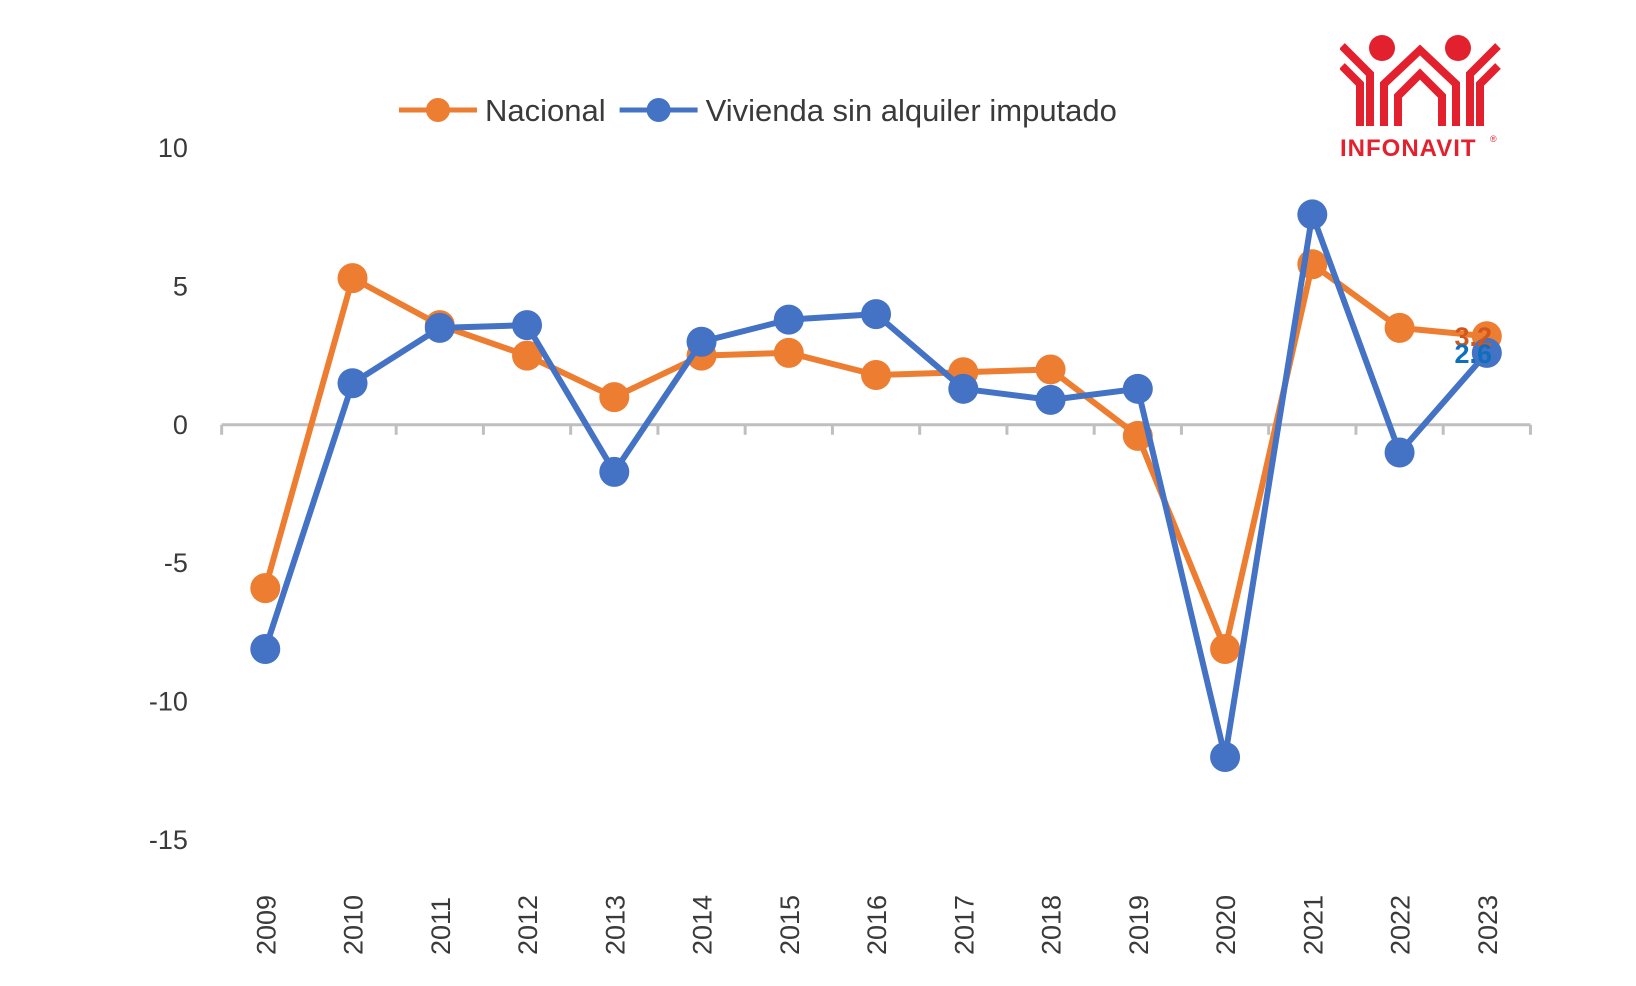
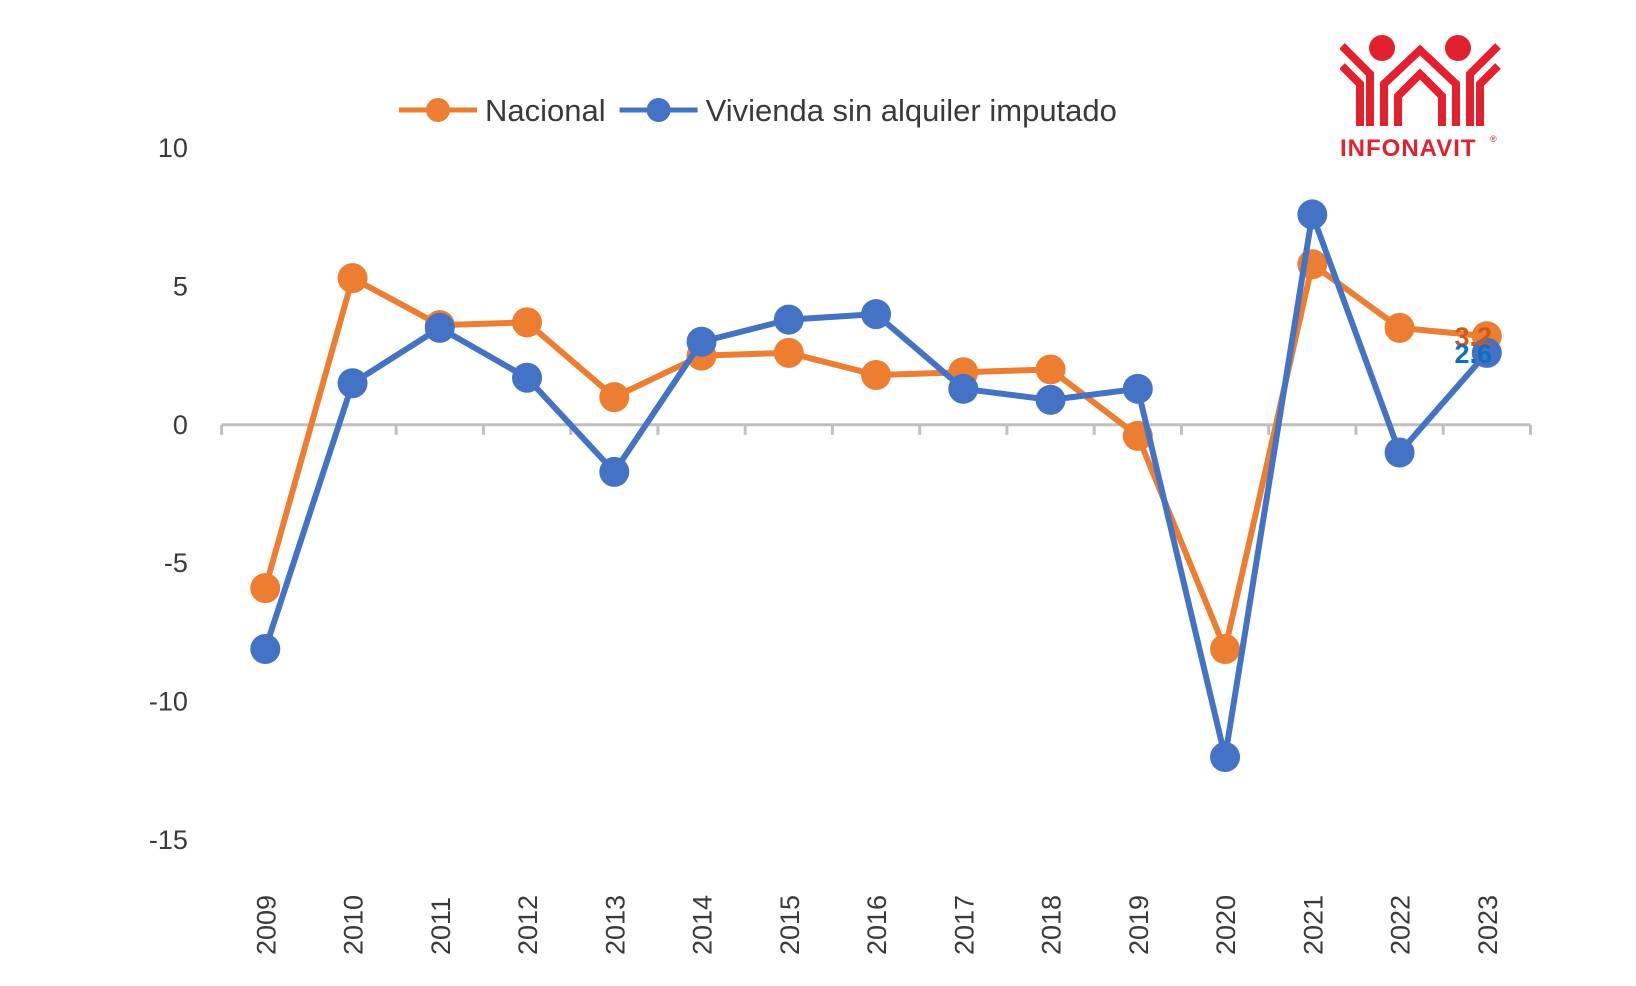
Nacional/2012: 2.5 -> 3.7
Vivienda sin alquiler imputado/2012: 3.6 -> 1.7
